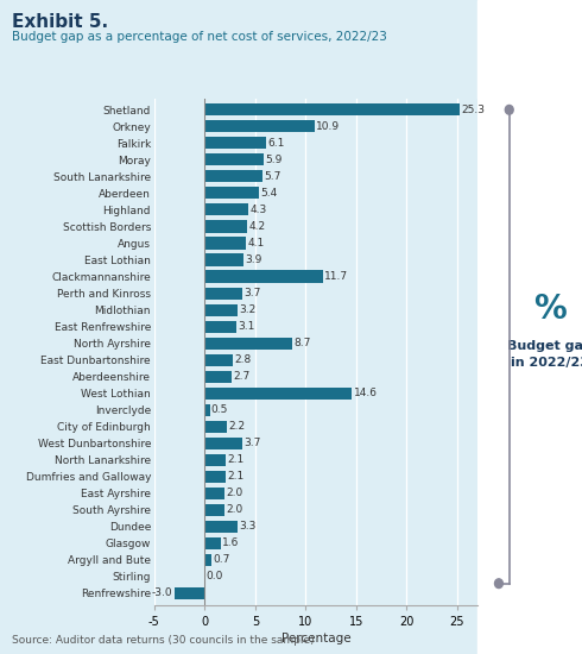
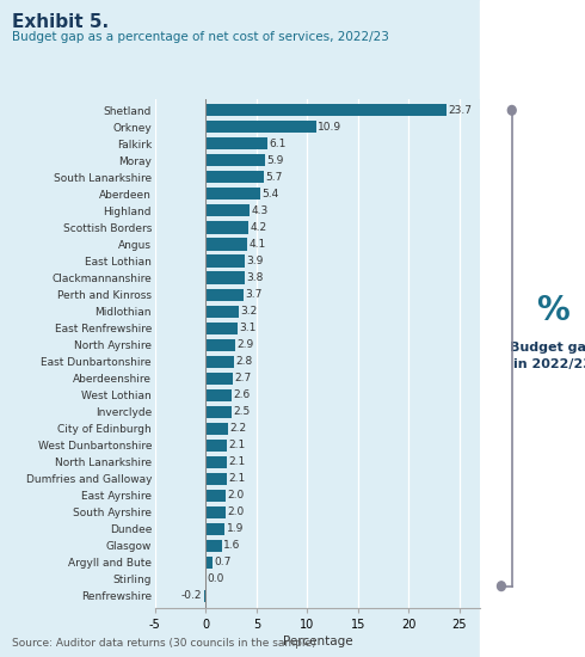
Shetland: 25.3 -> 23.7
Clackmannanshire: 11.7 -> 3.8
North Ayrshire: 8.7 -> 2.9
West Lothian: 14.6 -> 2.6
Inverclyde: 0.5 -> 2.5
West Dunbartonshire: 3.7 -> 2.1
Dundee: 3.3 -> 1.9
Renfrewshire: -3.0 -> -0.2
